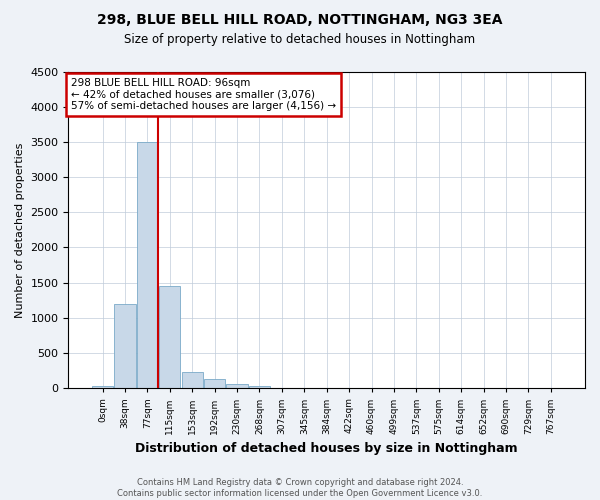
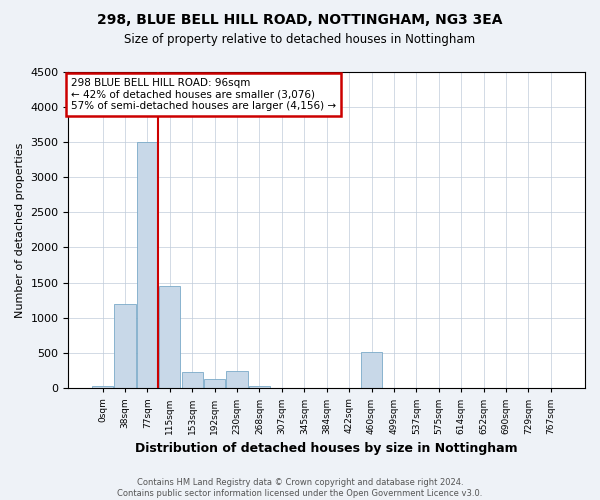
230sqm: 60 -> 240
460sqm: 0 -> 520
